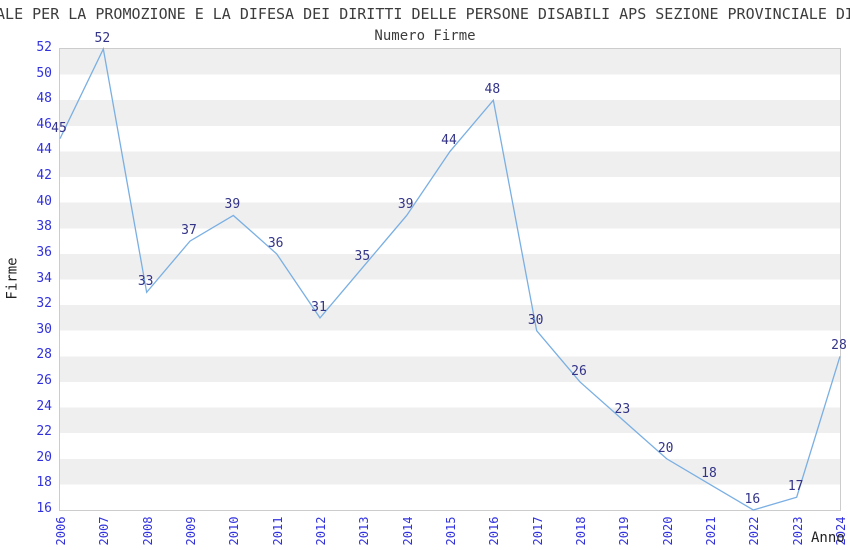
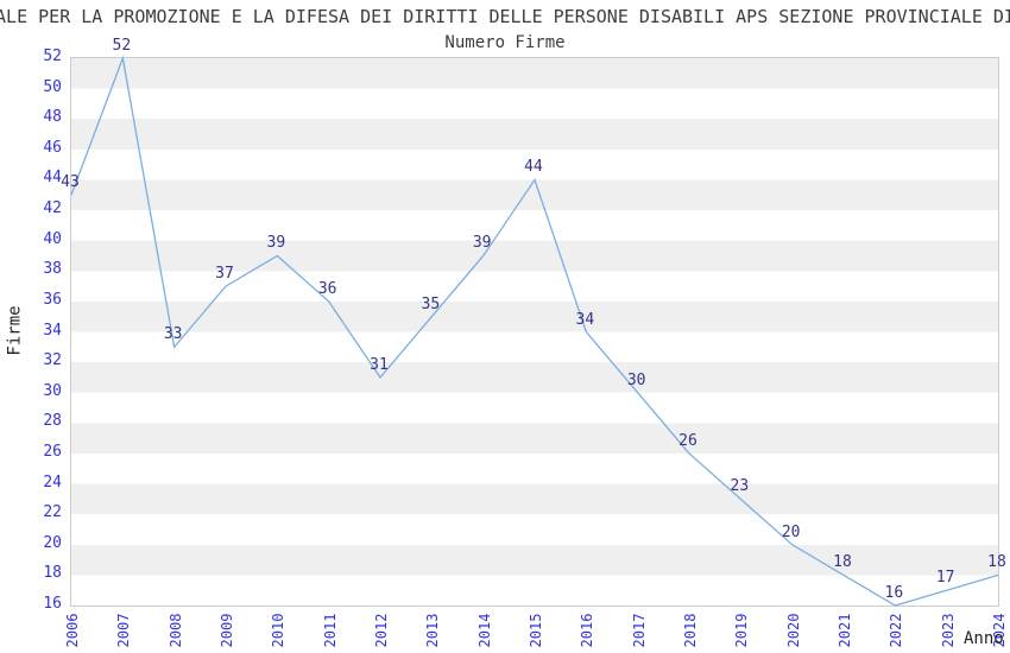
2006: 45 -> 43
2016: 48 -> 34
2024: 28 -> 18
